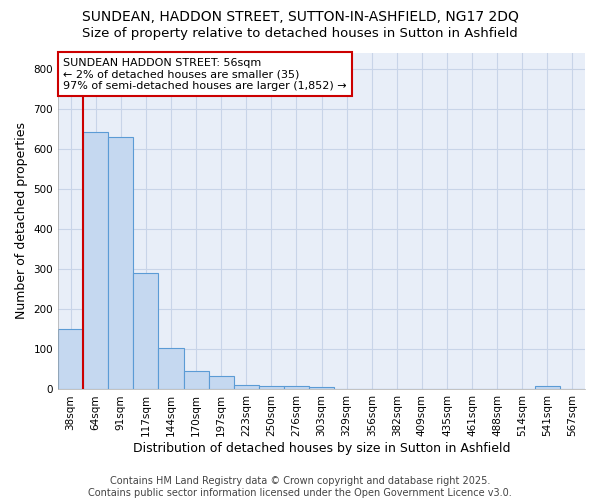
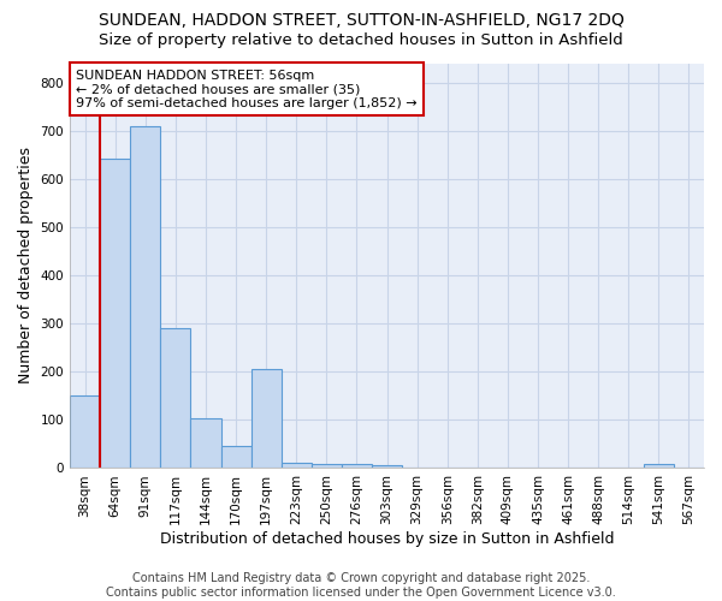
91sqm: 630 -> 710
197sqm: 33 -> 205
